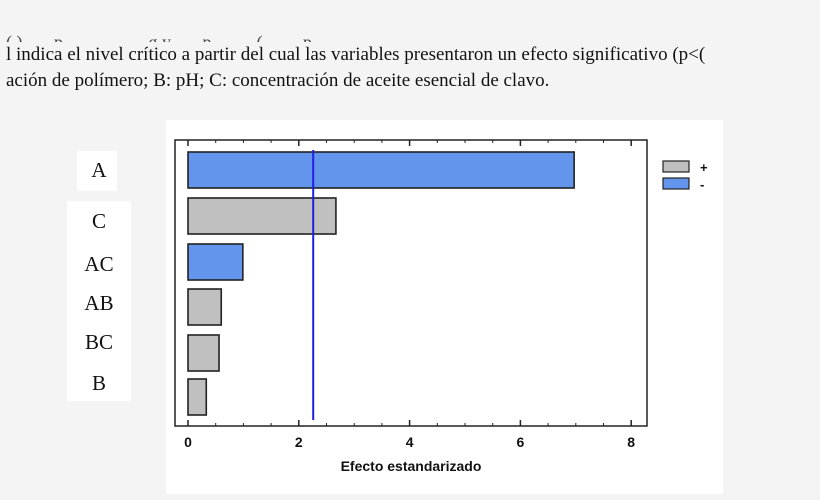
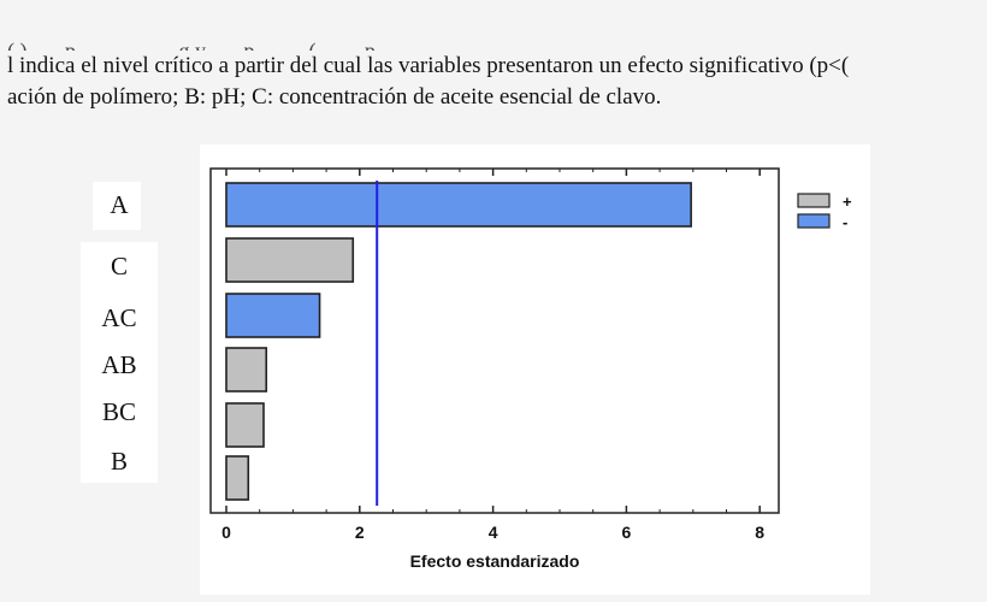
C: 2.7 -> 1.9
AC: 1.0 -> 1.4
